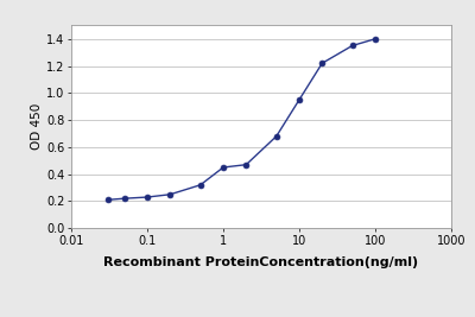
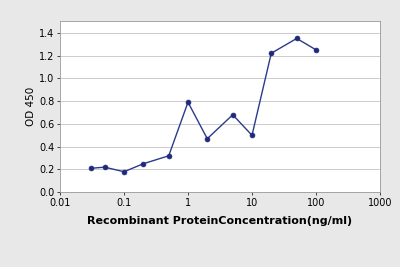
0.1: 0.23 -> 0.18
1: 0.45 -> 0.79
10: 0.95 -> 0.50
100: 1.40 -> 1.25
